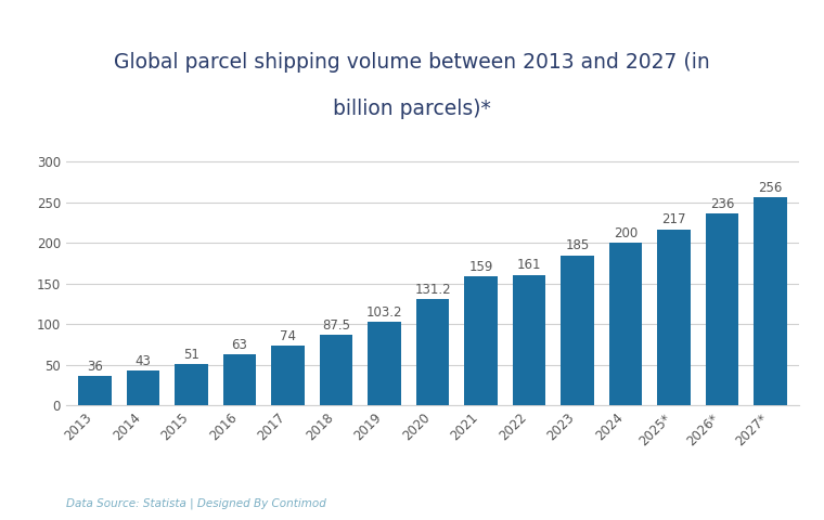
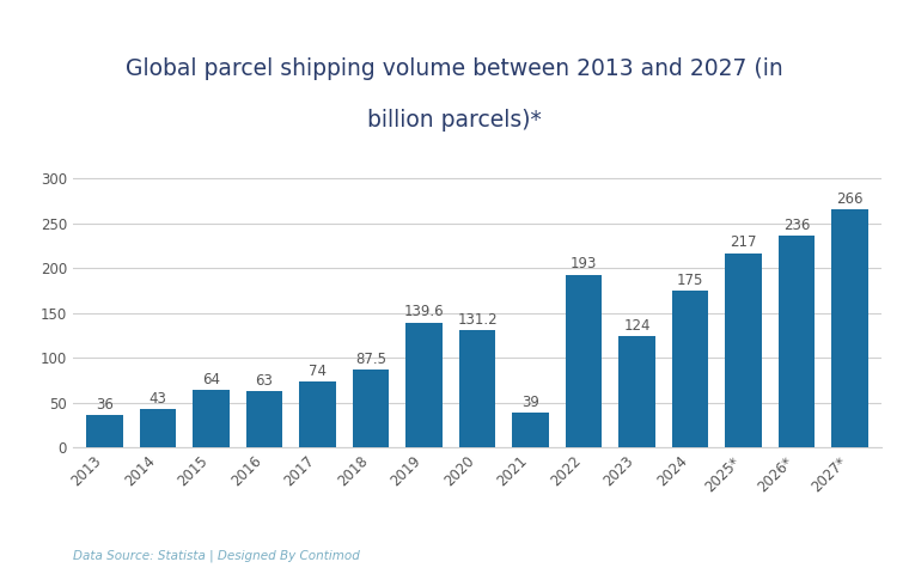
2015: 51 -> 64
2019: 103.2 -> 139.6
2021: 159 -> 39
2022: 161 -> 193
2023: 185 -> 124
2024: 200 -> 175
2027*: 256 -> 266
